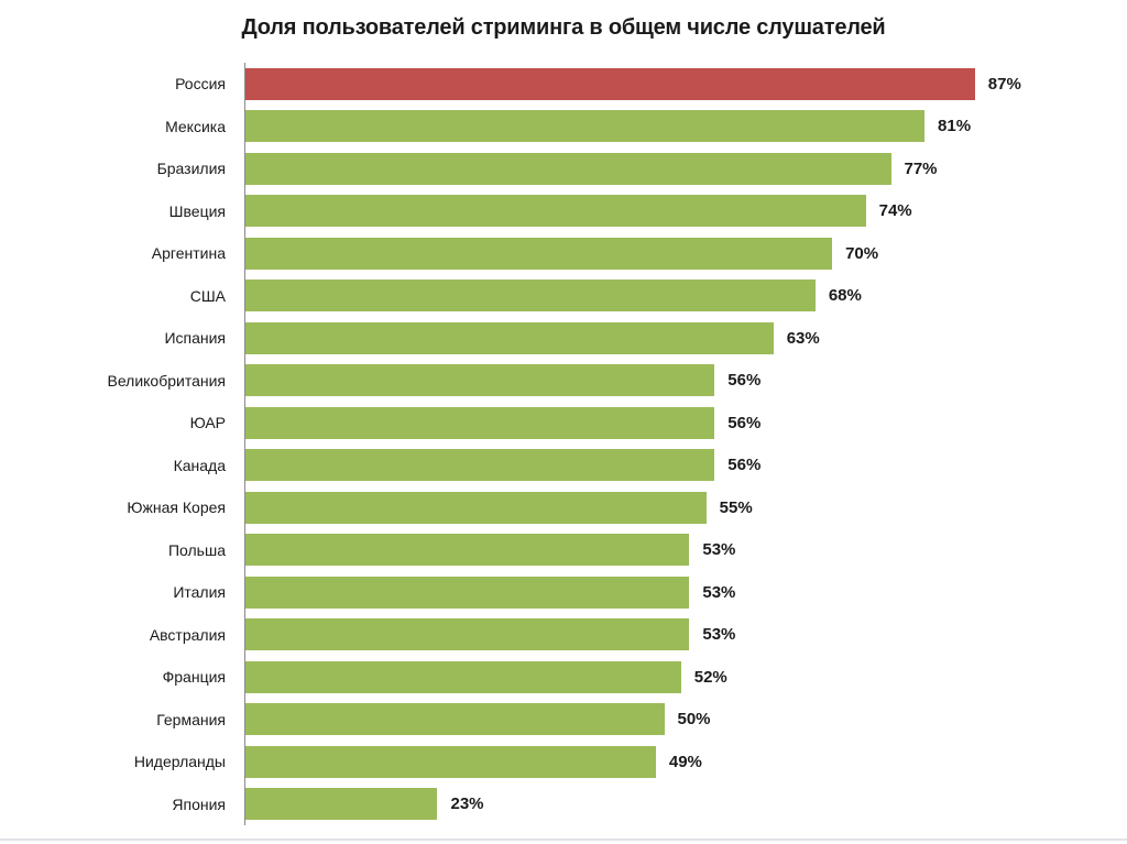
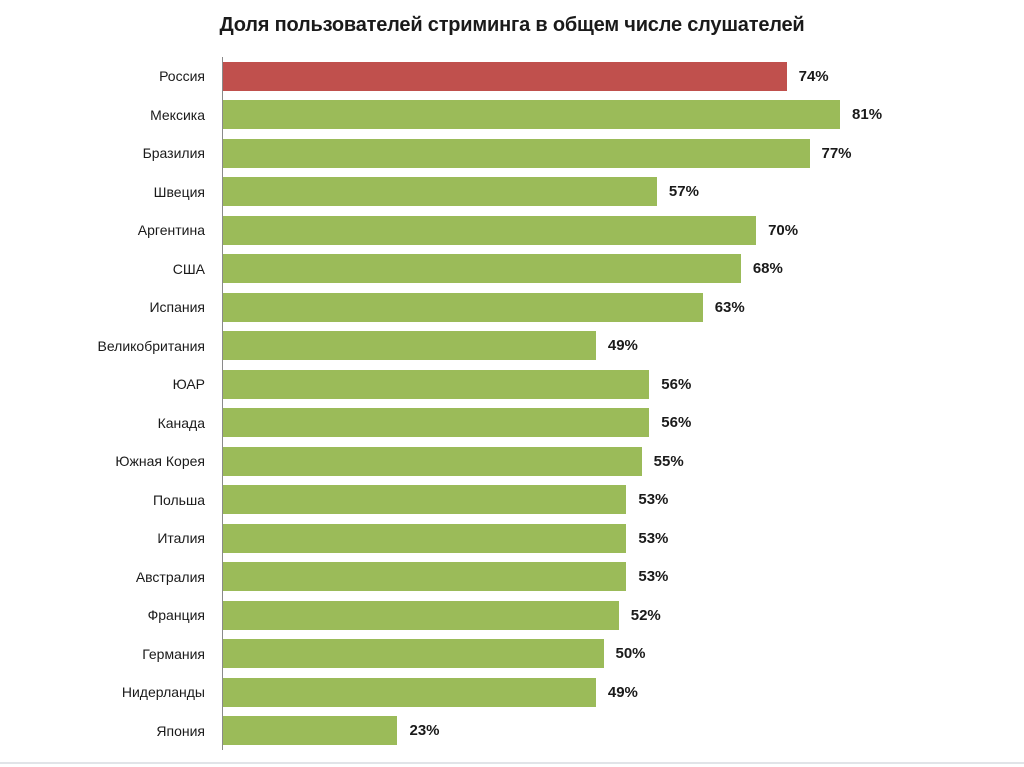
Россия: 87% -> 74%
Швеция: 74% -> 57%
Великобритания: 56% -> 49%
